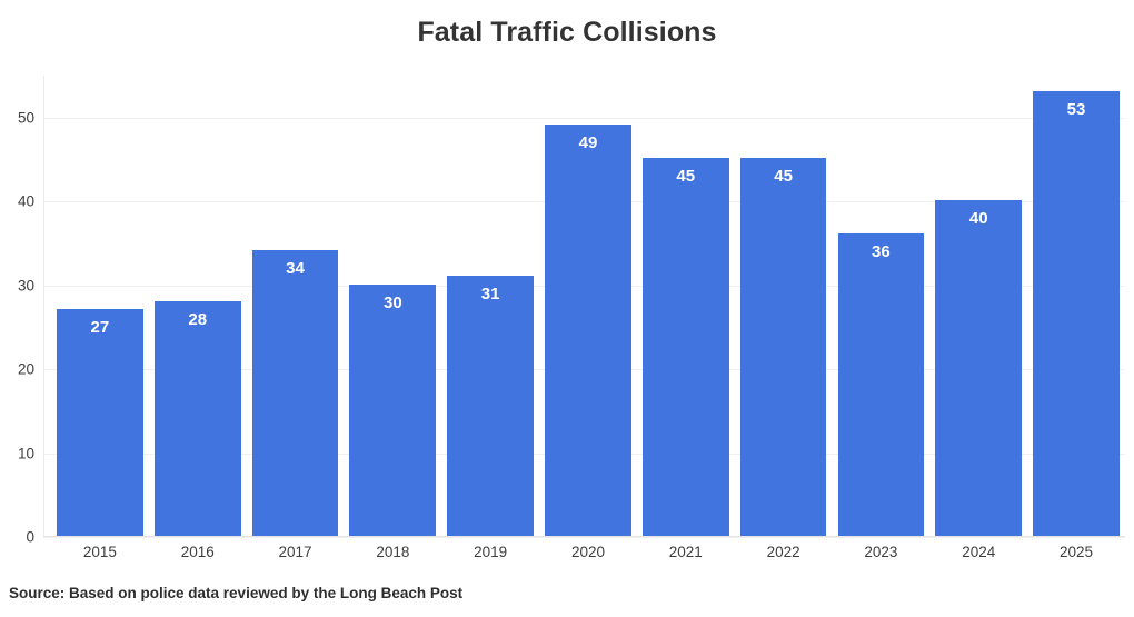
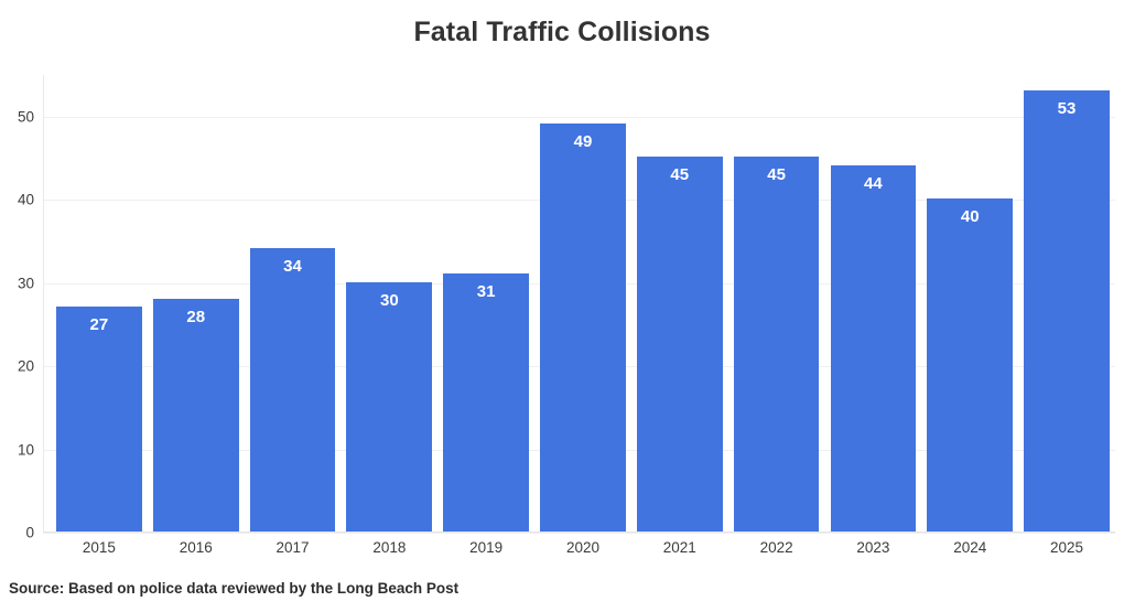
2023: 36 -> 44
